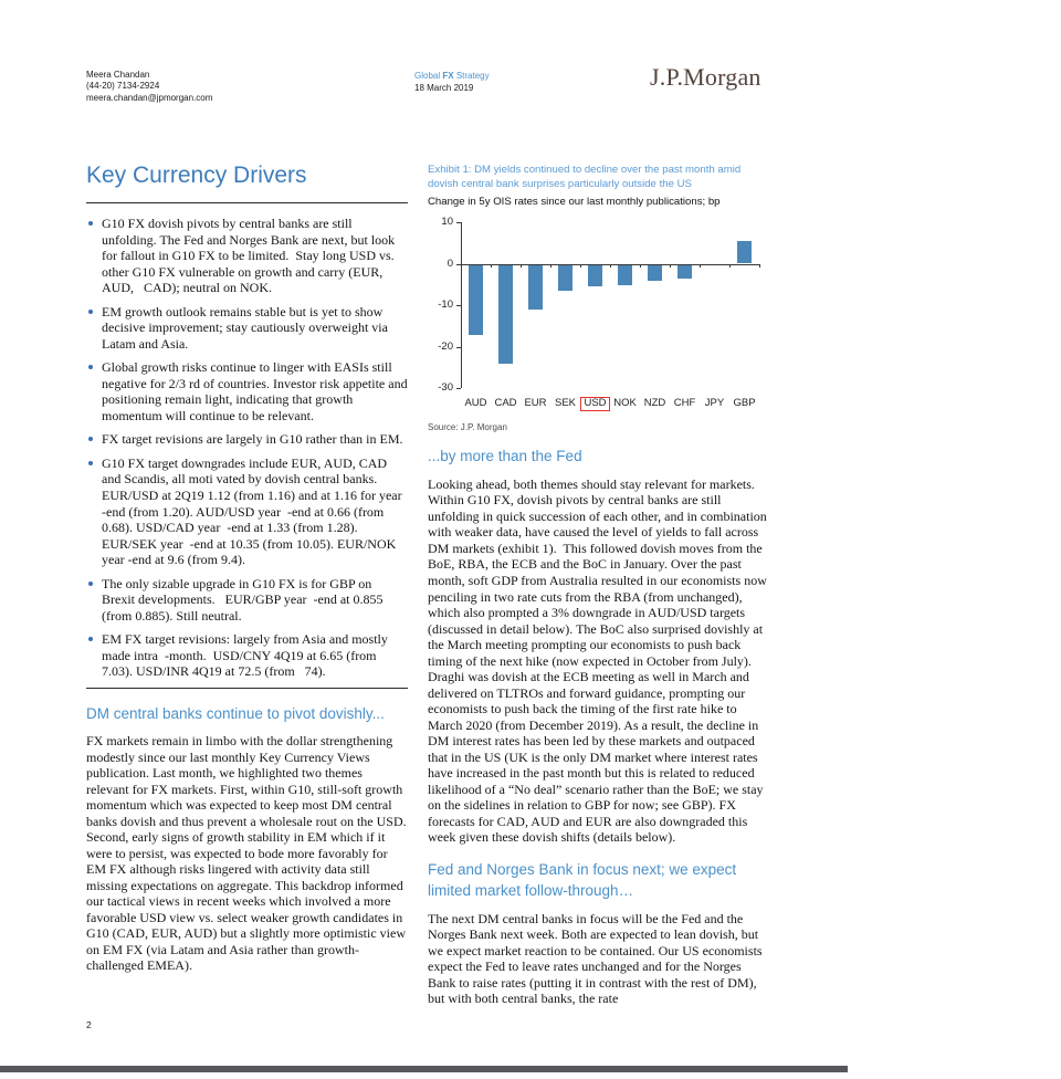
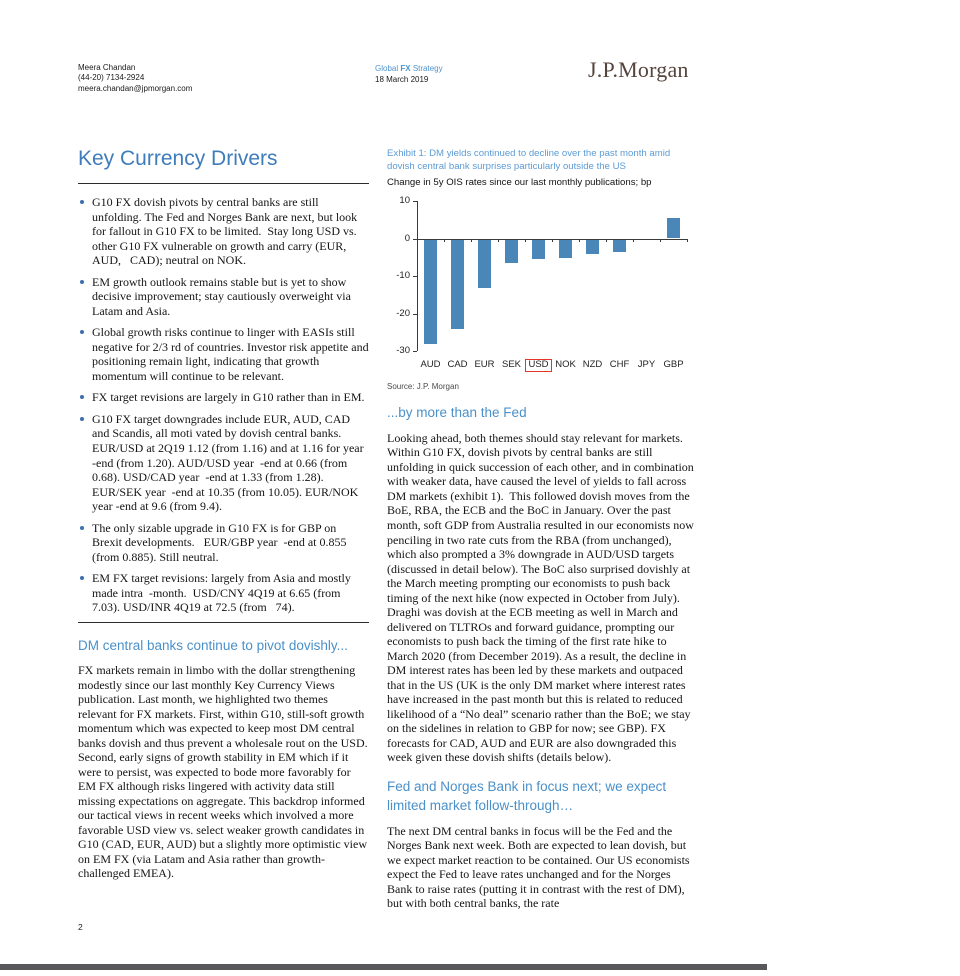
AUD: -17 -> -28
EUR: -11 -> -13
